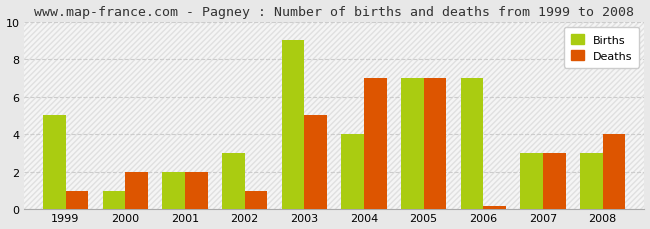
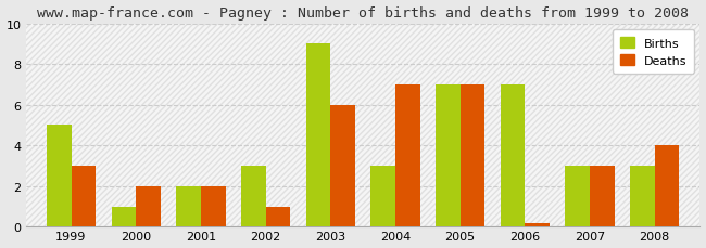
Deaths/1999: 1.0 -> 3.0
Deaths/2003: 5.0 -> 6.0
Births/2004: 4 -> 3
